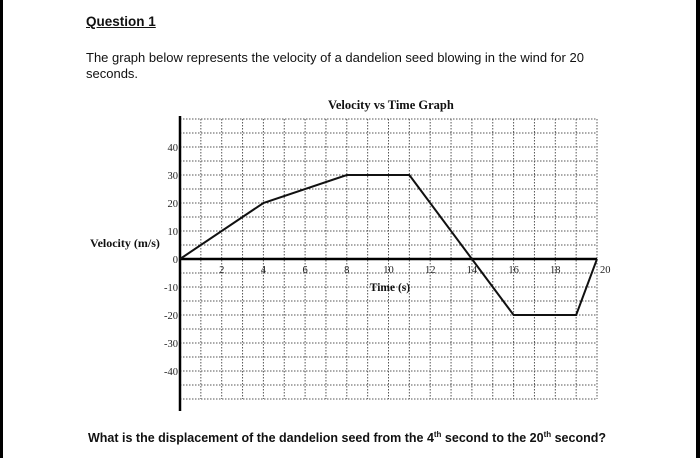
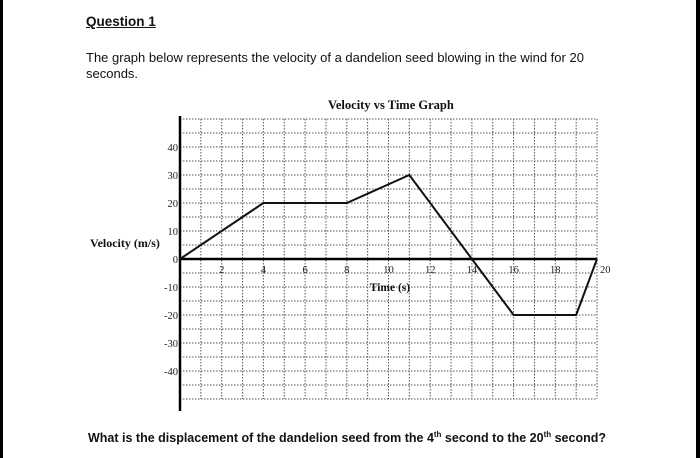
8: 30 -> 20
